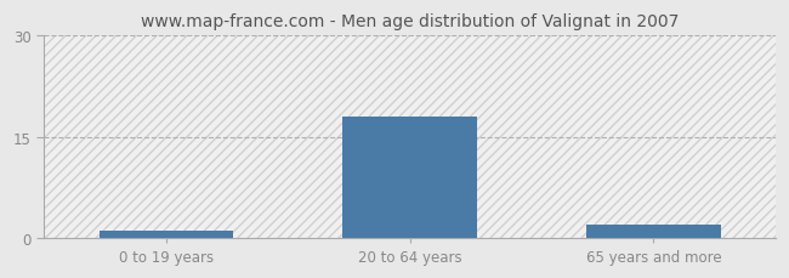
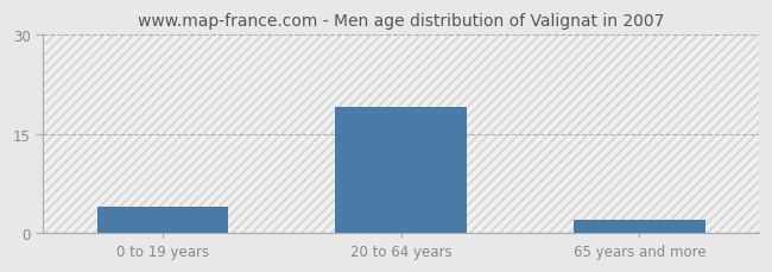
0 to 19 years: 1 -> 4
20 to 64 years: 18 -> 19
